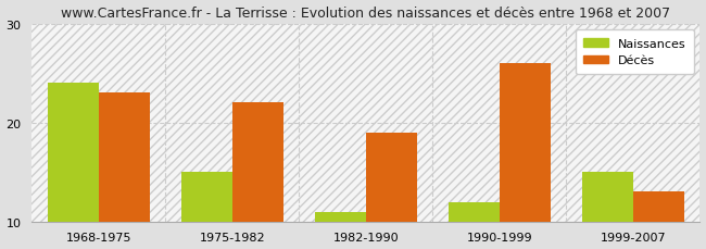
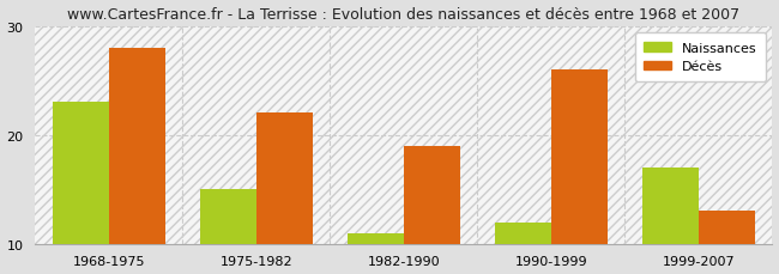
Naissances/1968-1975: 24 -> 23
Décès/1968-1975: 23 -> 28
Naissances/1999-2007: 15 -> 17
